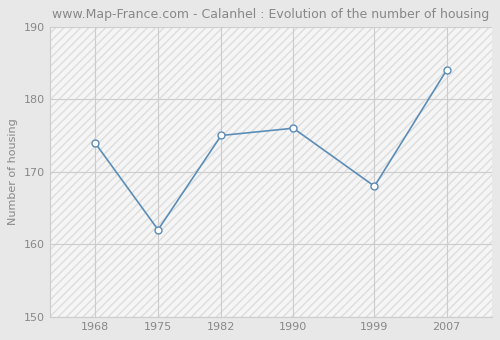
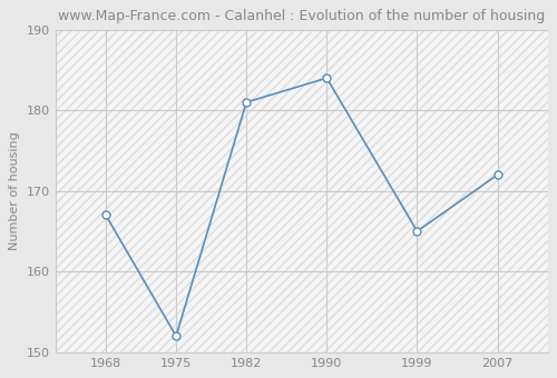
1968: 174 -> 167
1975: 162 -> 152
1982: 175 -> 181
1990: 176 -> 184
1999: 168 -> 165
2007: 184 -> 172
